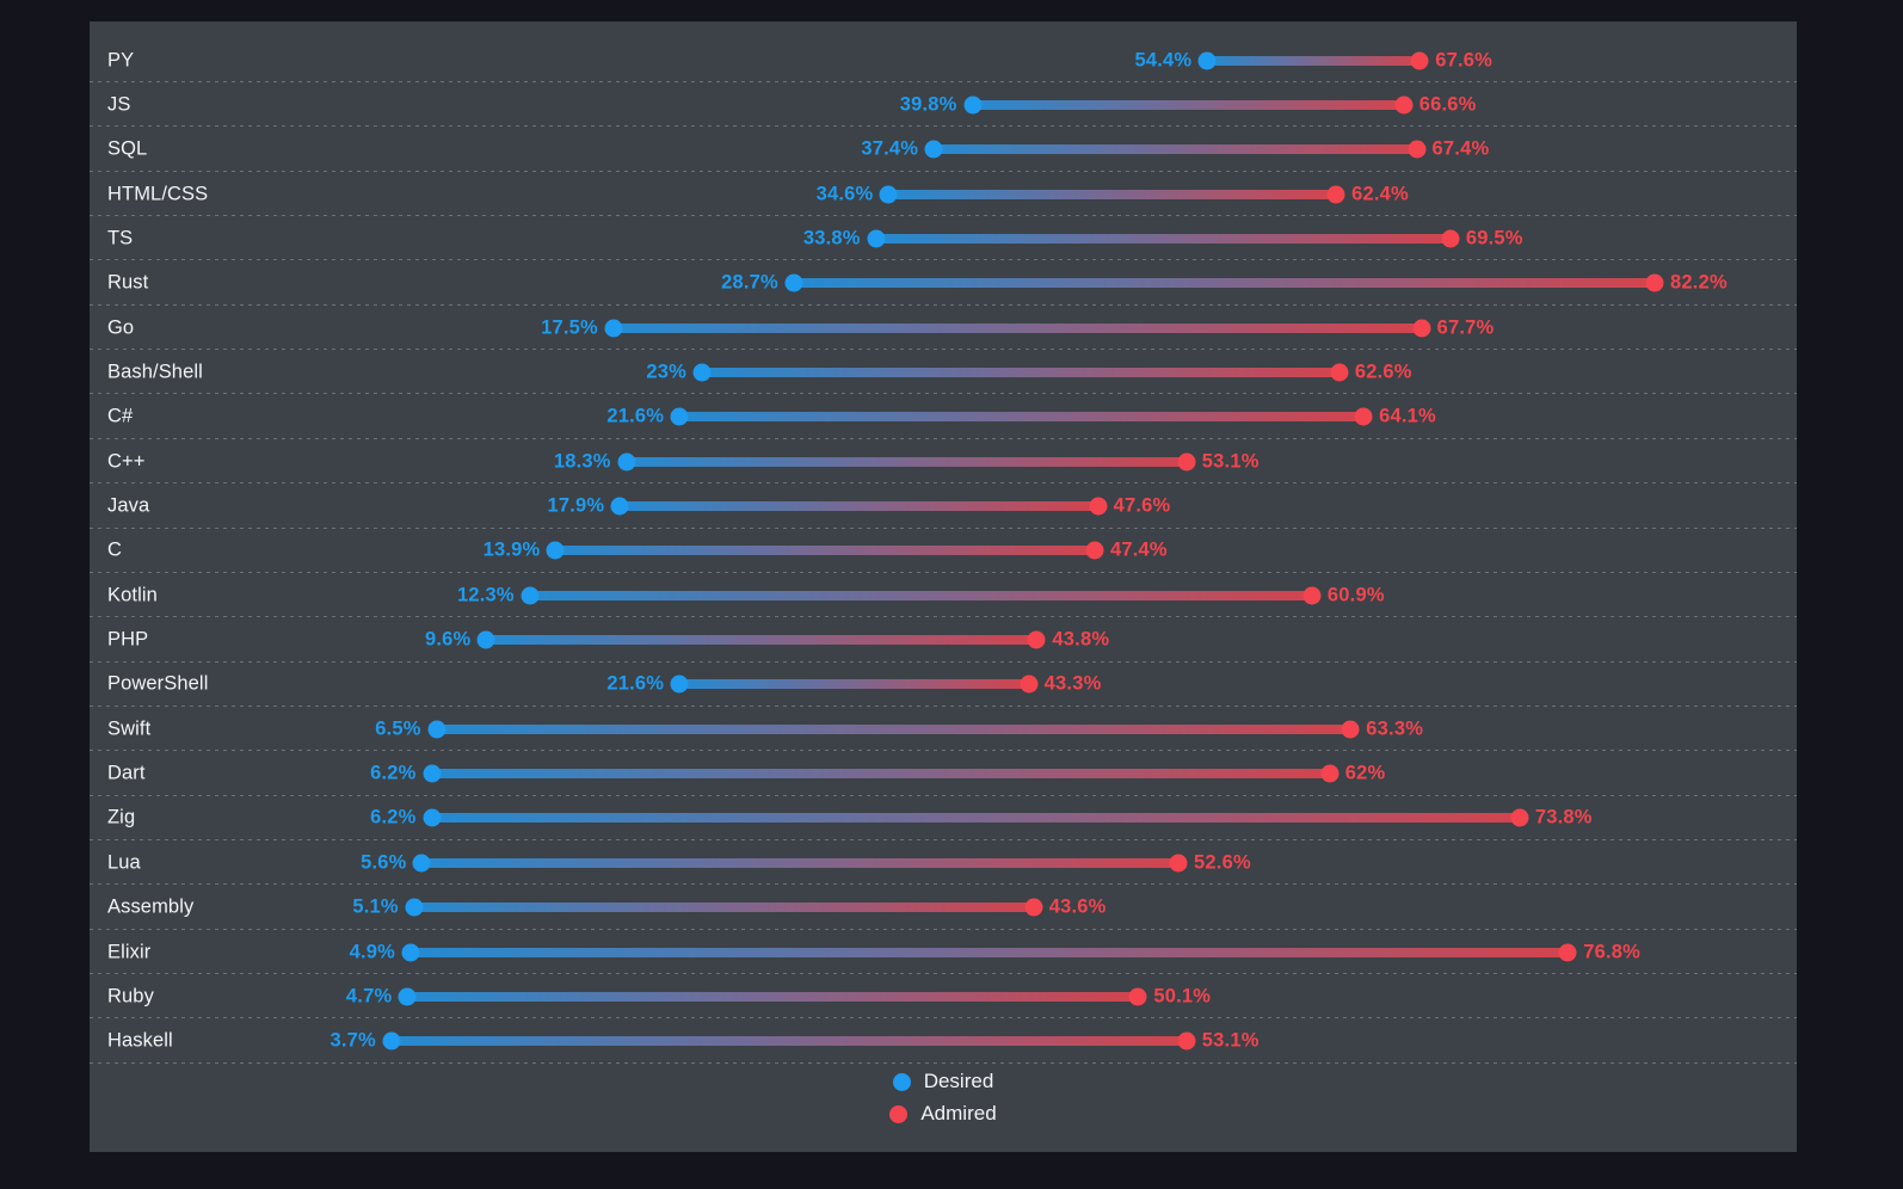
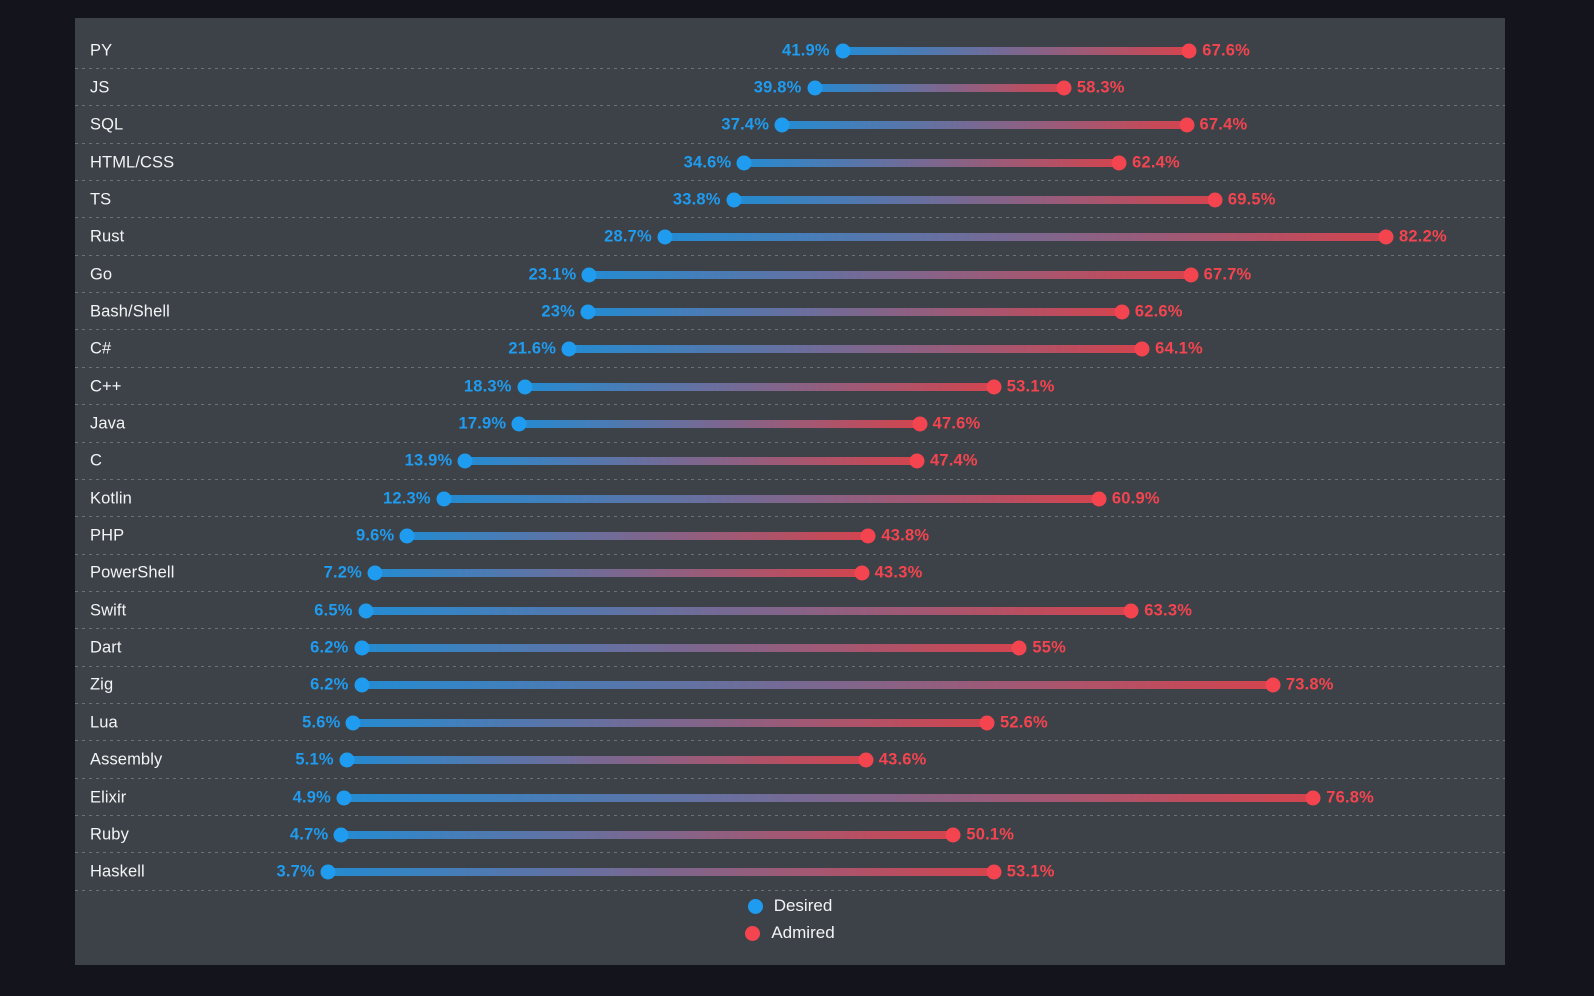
Desired/PY: 54.4% -> 41.9%
Admired/JS: 66.6% -> 58.3%
Desired/Go: 17.5% -> 23.1%
Desired/PowerShell: 21.6% -> 7.2%
Admired/Dart: 62% -> 55%
